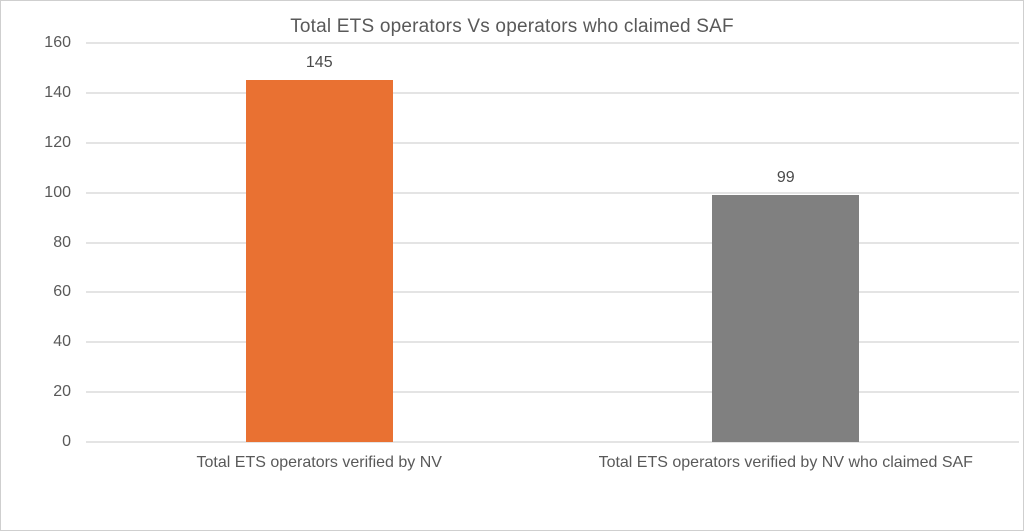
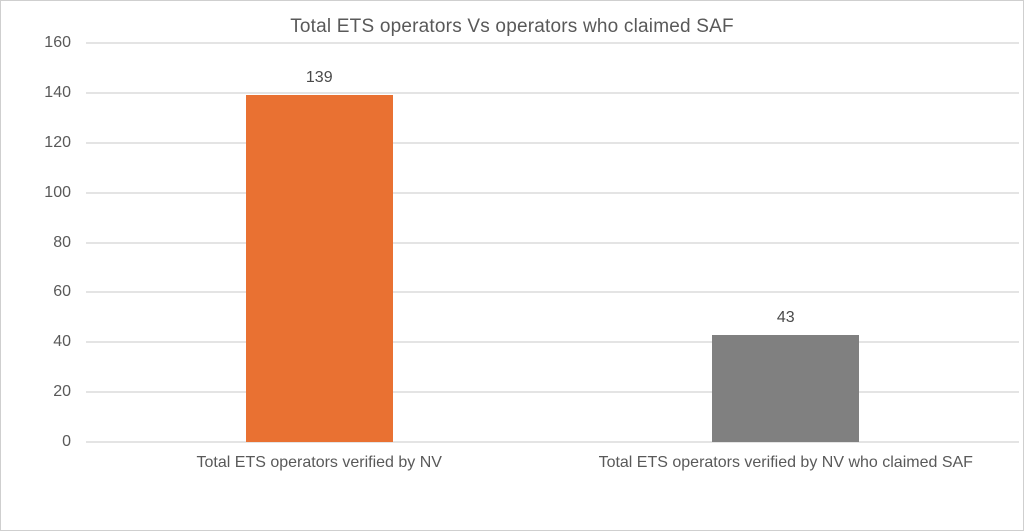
Total ETS operators verified by NV: 145 -> 139
Total ETS operators verified by NV who claimed SAF: 99 -> 43
